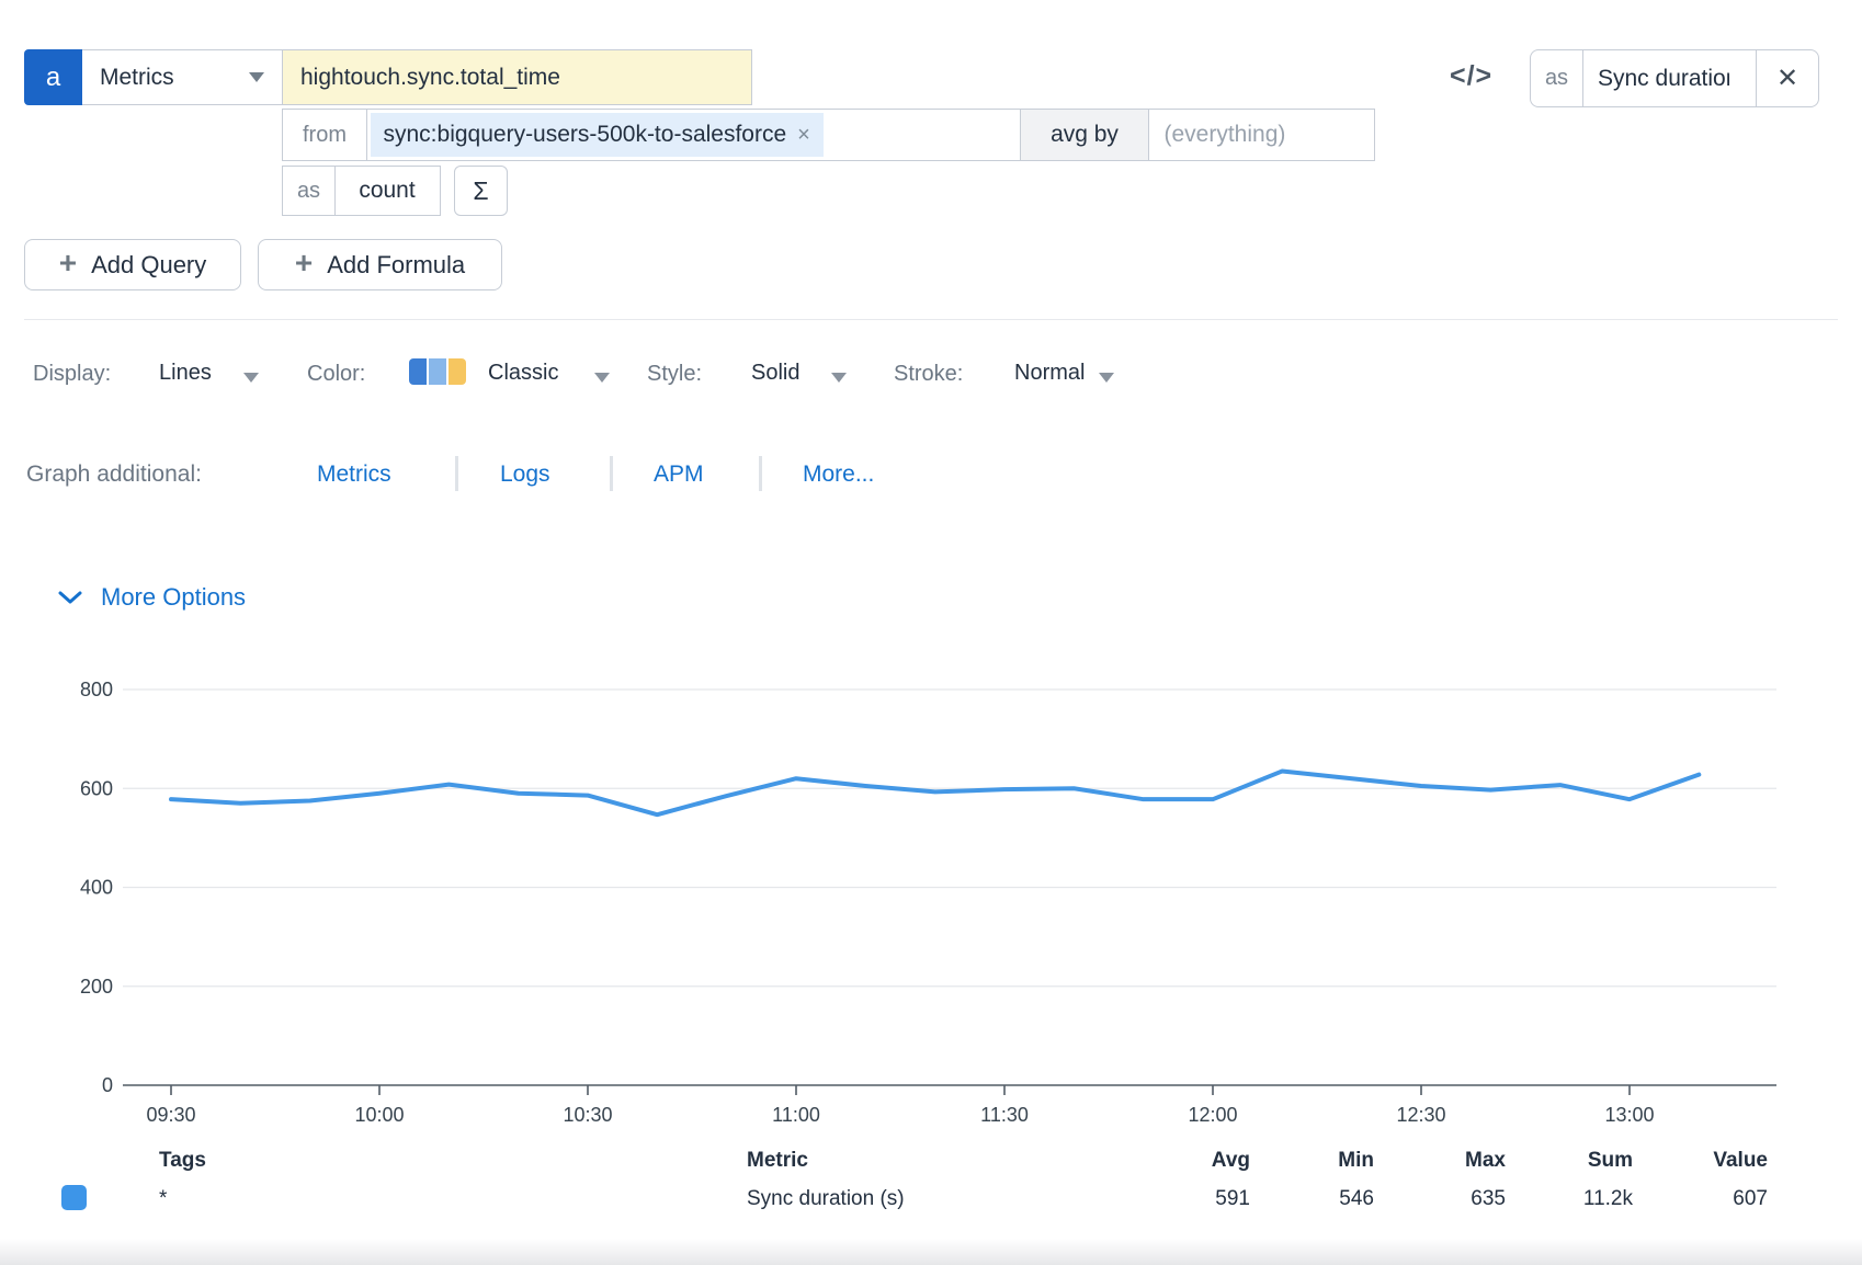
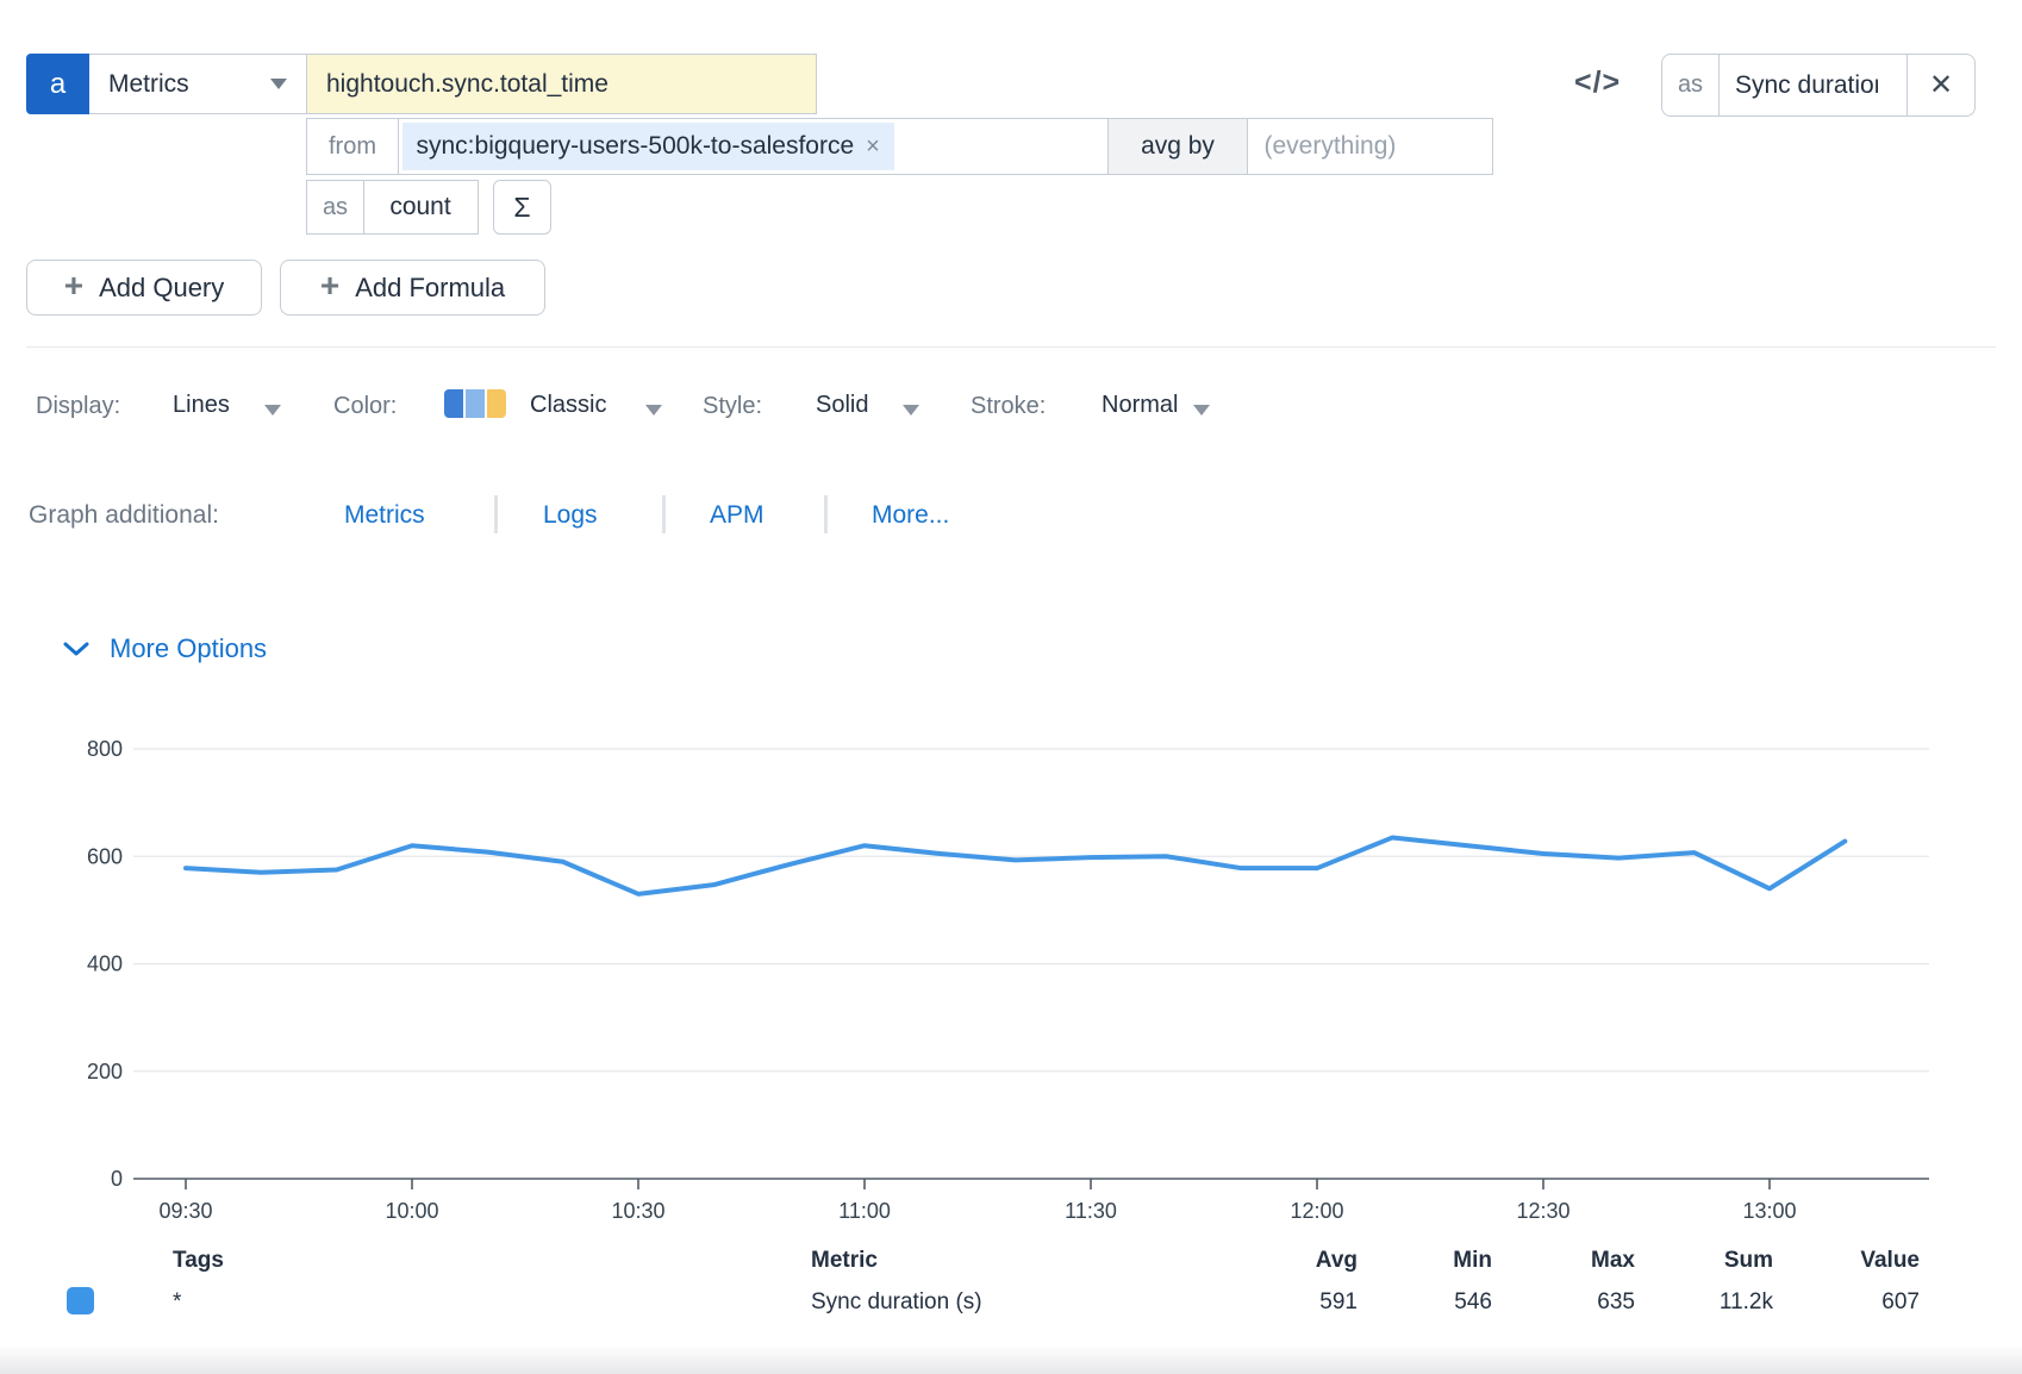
10:00: 590 -> 620
10:30: 590 -> 530
13:00: 580 -> 540
